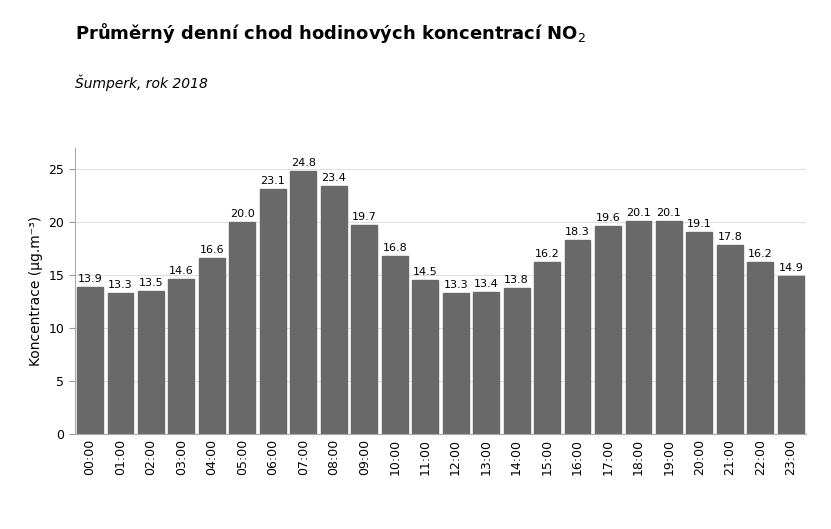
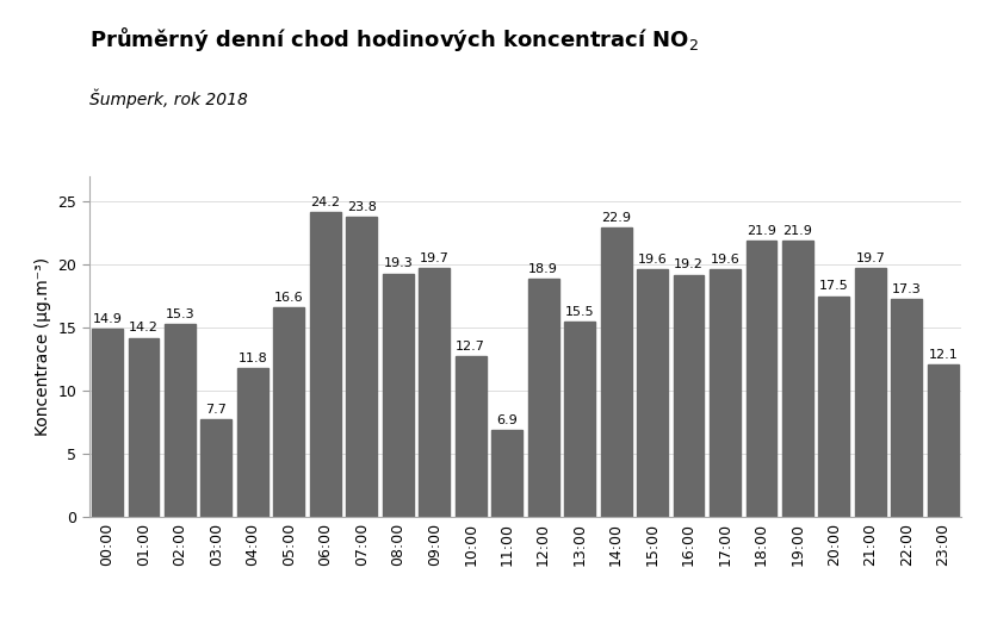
00:00: 13.9 -> 14.9
01:00: 13.3 -> 14.2
02:00: 13.5 -> 15.3
03:00: 14.6 -> 7.7
04:00: 16.6 -> 11.8
05:00: 20.0 -> 16.6
06:00: 23.1 -> 24.2
07:00: 24.8 -> 23.8
08:00: 23.4 -> 19.3
10:00: 16.8 -> 12.7
11:00: 14.5 -> 6.9
12:00: 13.3 -> 18.9
13:00: 13.4 -> 15.5
14:00: 13.8 -> 22.9
15:00: 16.2 -> 19.6
16:00: 18.3 -> 19.2
18:00: 20.1 -> 21.9
19:00: 20.1 -> 21.9
20:00: 19.1 -> 17.5
21:00: 17.8 -> 19.7
22:00: 16.2 -> 17.3
23:00: 14.9 -> 12.1
